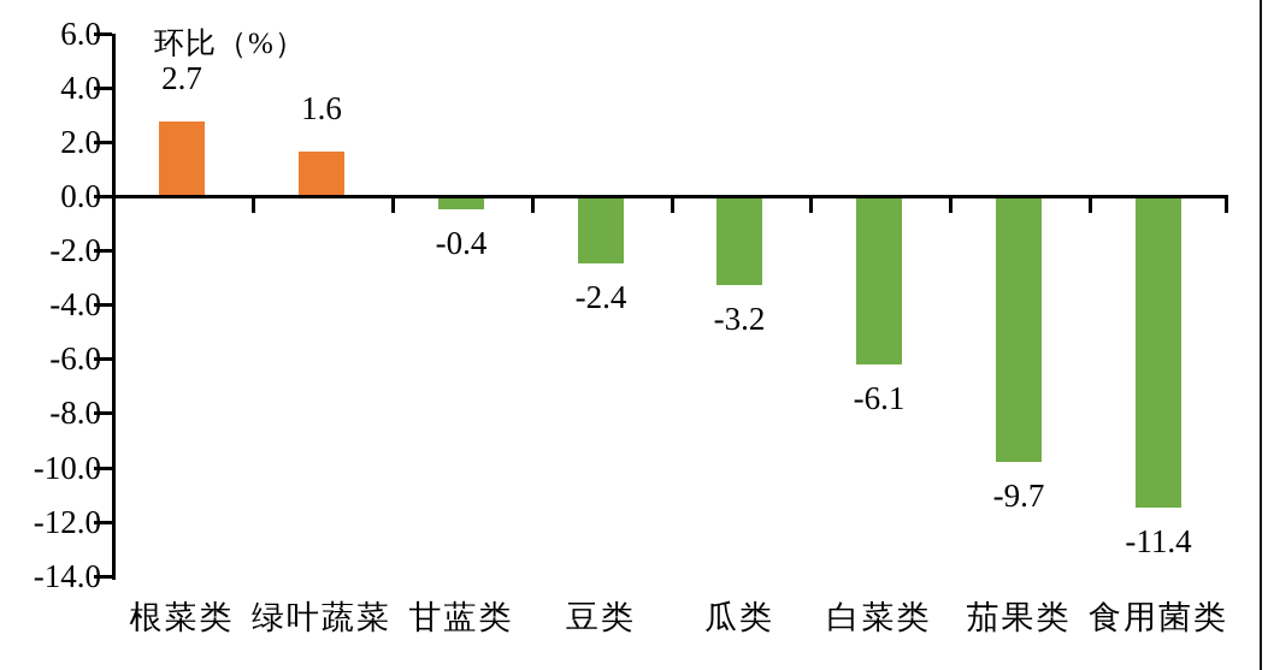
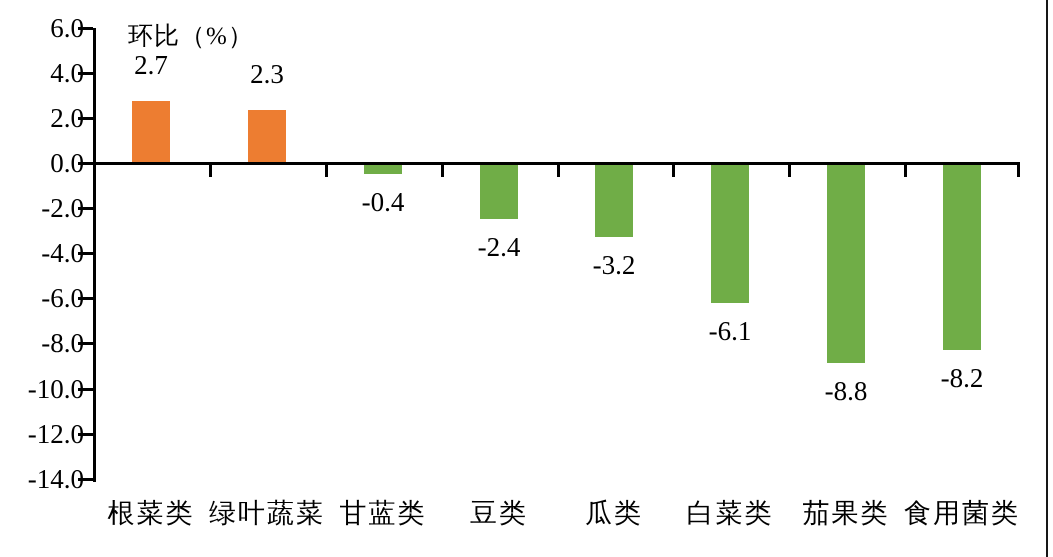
绿叶蔬菜: 1.6 -> 2.3
茄果类: -9.7 -> -8.8
食用菌类: -11.4 -> -8.2
